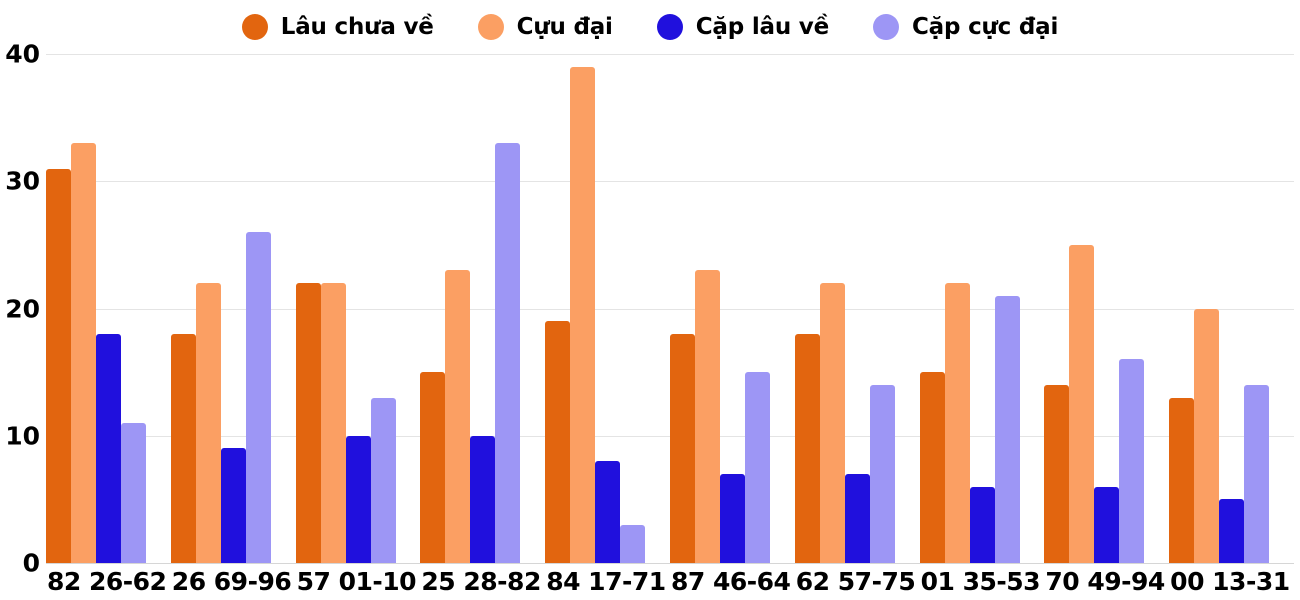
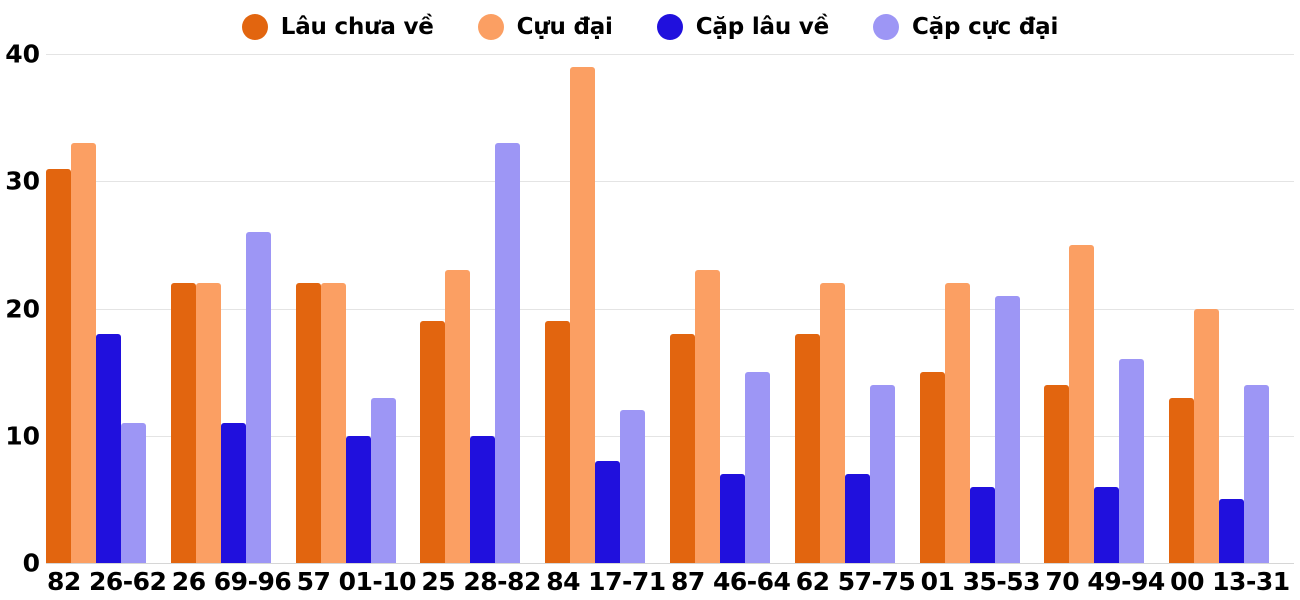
Lâu chưa về/26 69-96: 18 -> 22
Cặp lâu về/26 69-96: 9 -> 11
Lâu chưa về/25 28-82: 15 -> 19
Cặp cực đại/84 17-71: 3 -> 12
